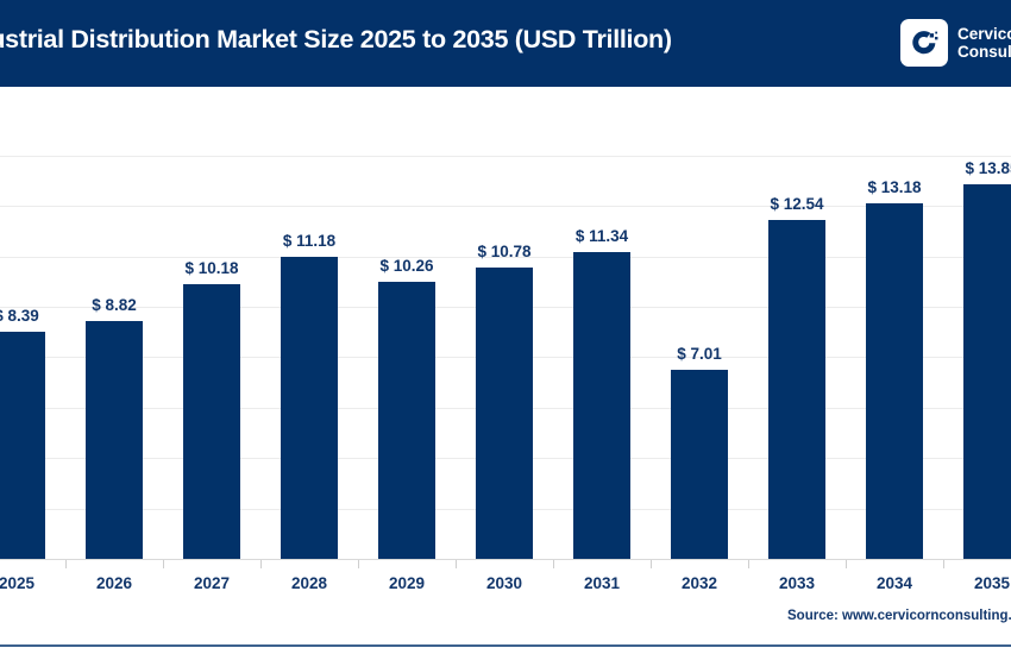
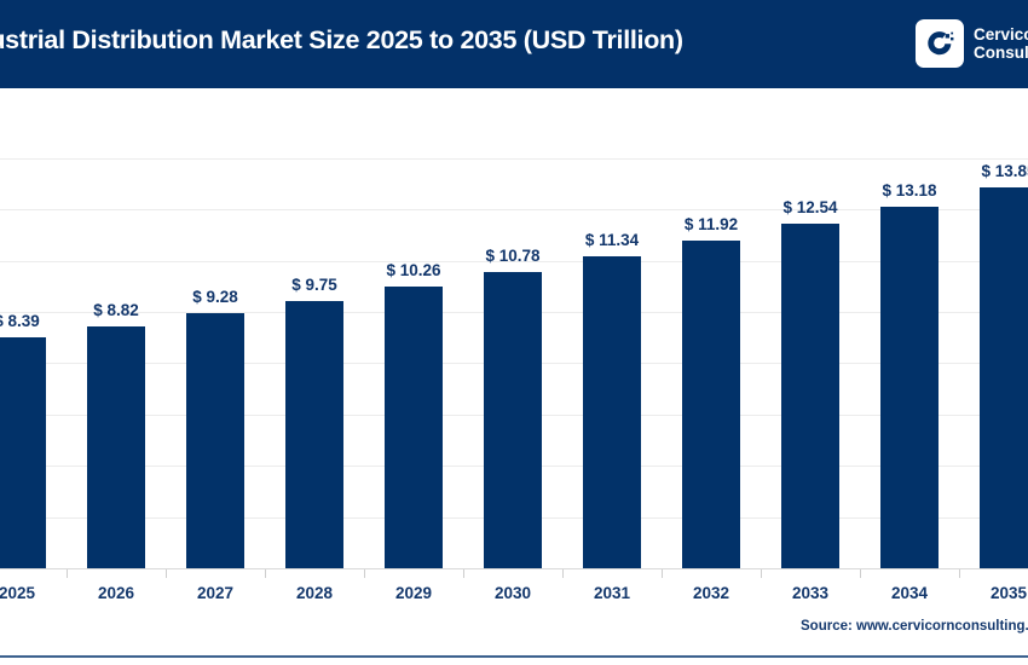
2027: 10.18 -> 9.28
2028: 11.18 -> 9.75
2032: 7.01 -> 11.92
